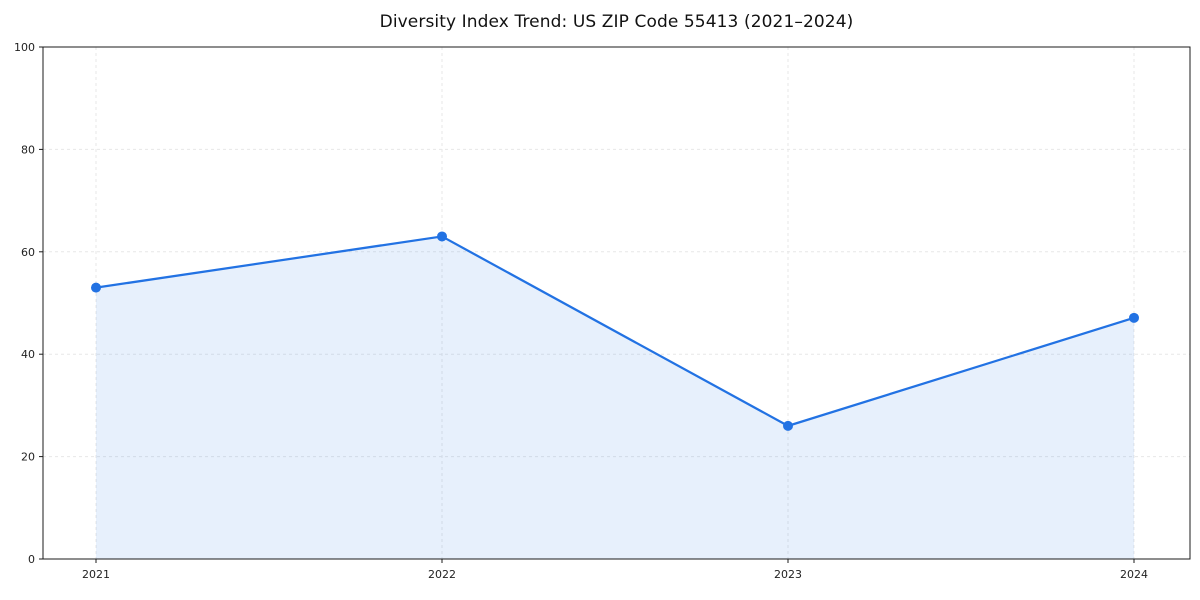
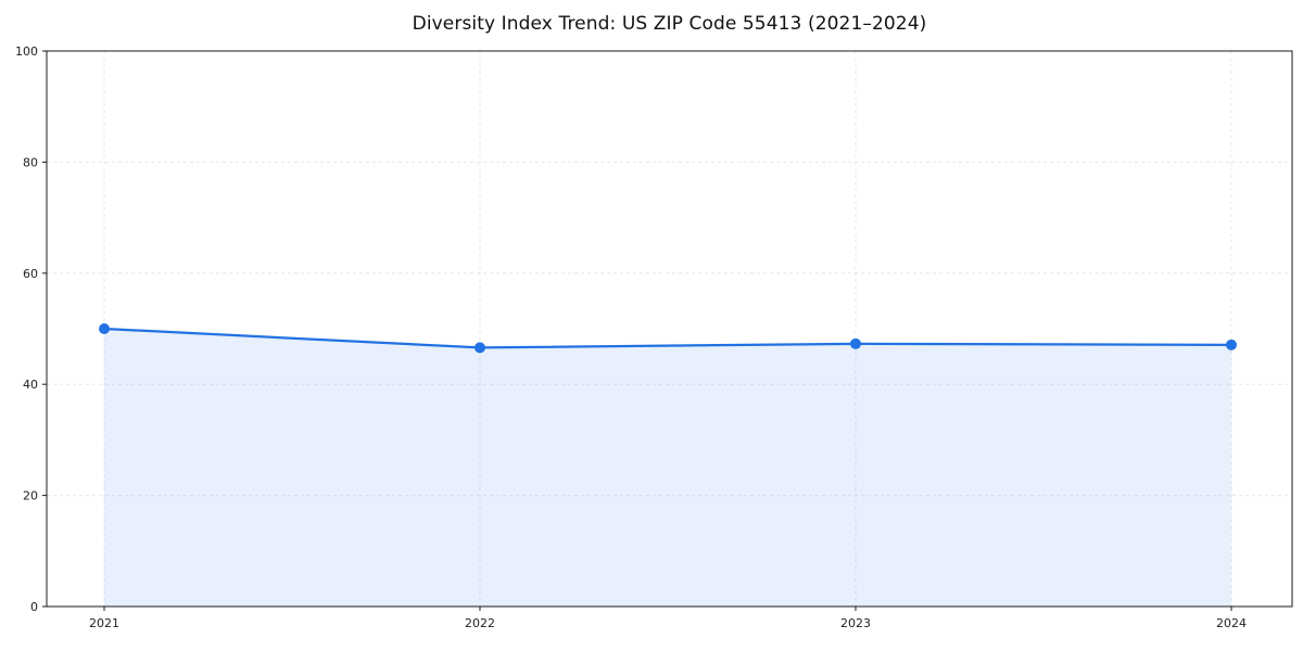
2021: 53 -> 50
2022: 63 -> 47
2023: 26 -> 47
